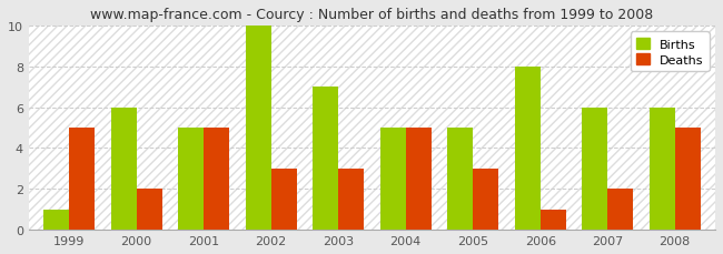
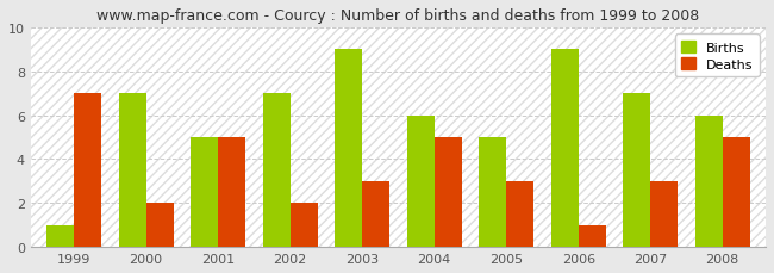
Deaths/1999: 5 -> 7
Births/2000: 6 -> 7
Births/2002: 10 -> 7
Deaths/2002: 3 -> 2
Births/2003: 7 -> 9
Births/2004: 5 -> 6
Births/2006: 8 -> 9
Births/2007: 6 -> 7
Deaths/2007: 2 -> 3
